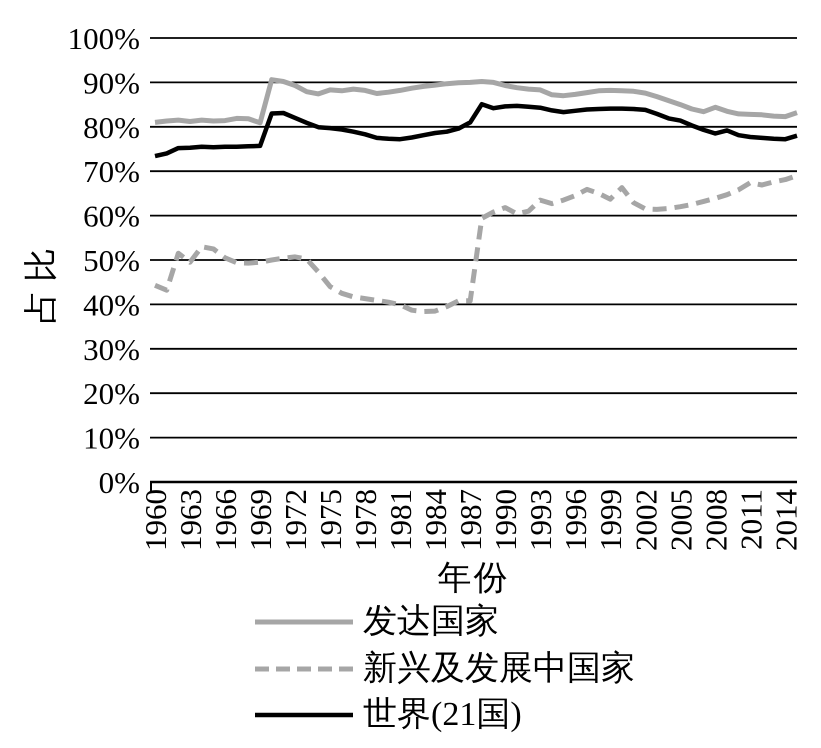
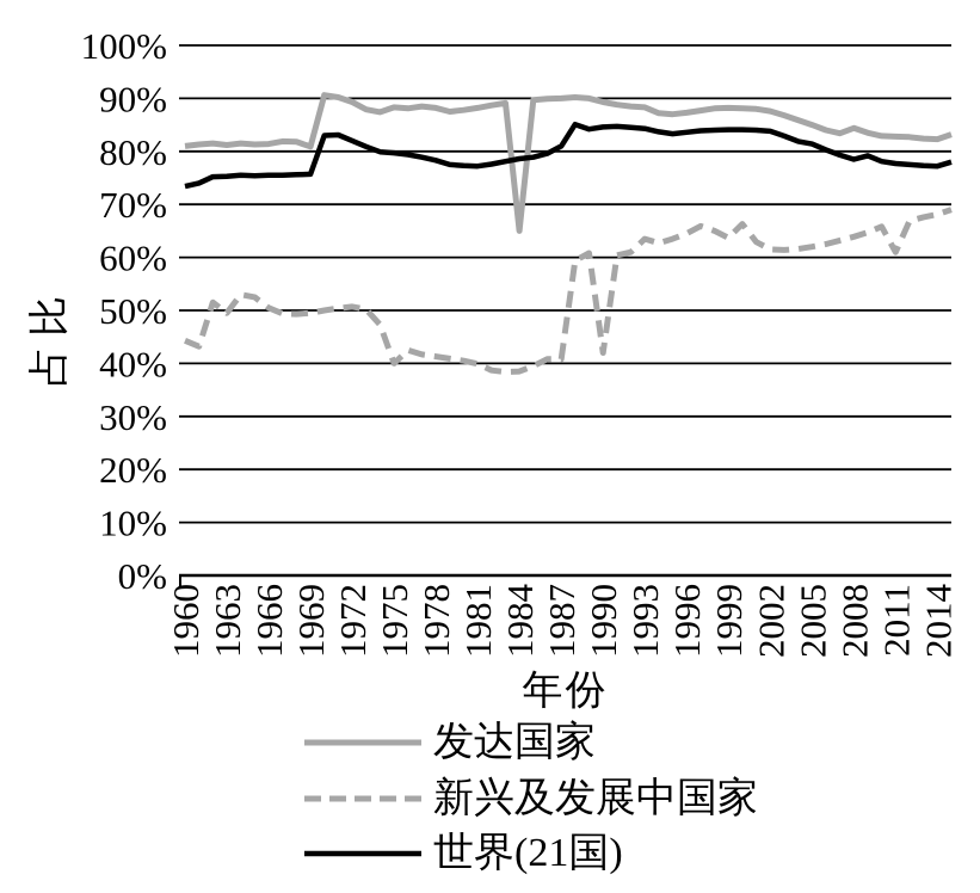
新兴及发展中国家/1975: 44% -> 40%
发达国家/1984: 89% -> 65%
新兴及发展中国家/1990: 62% -> 42%
新兴及发展中国家/2011: 67% -> 61%
